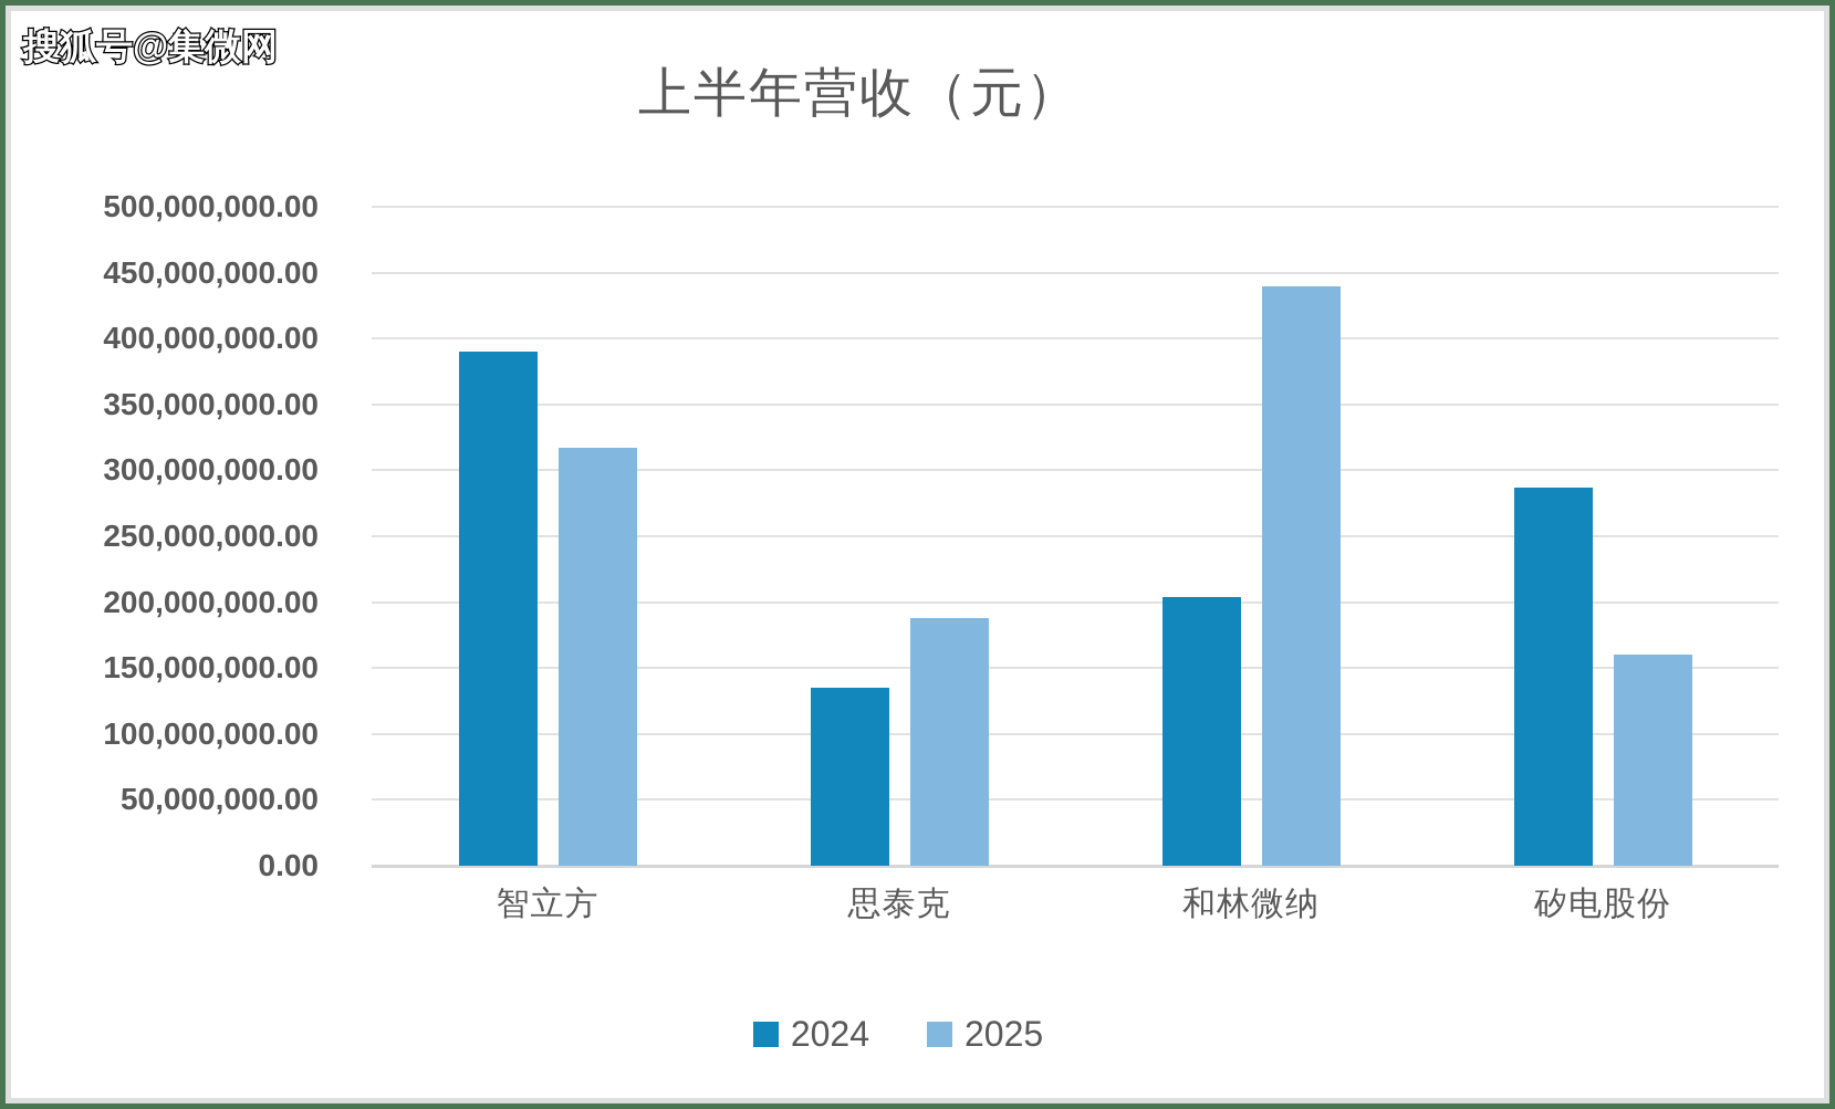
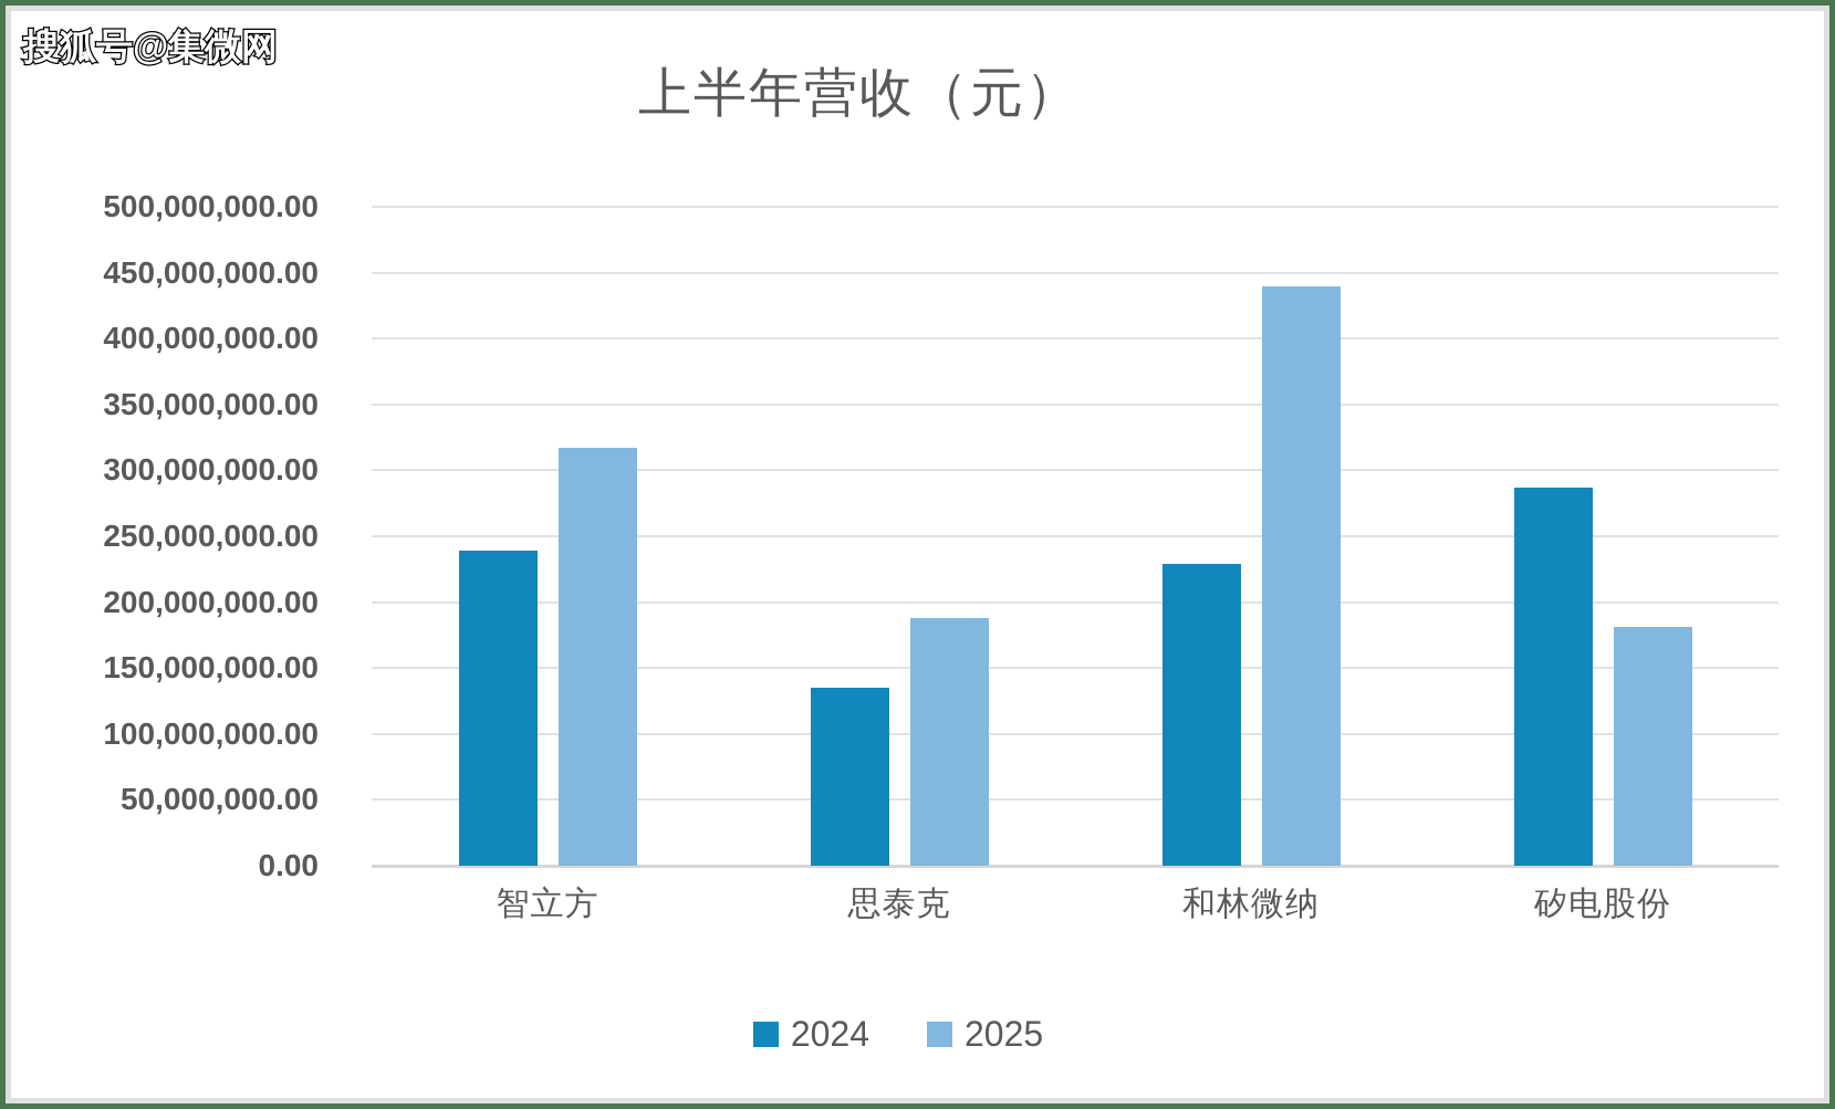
2024/智立方: 390000000 -> 239000000
2024/和林微纳: 204000000 -> 229000000
2025/矽电股份: 160000000 -> 181000000
